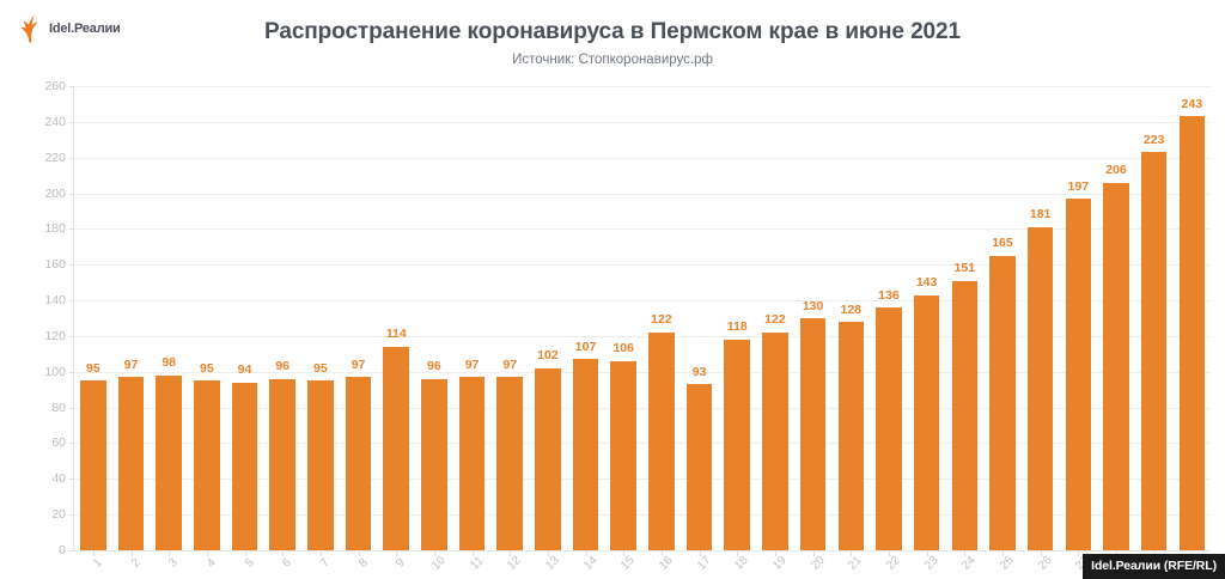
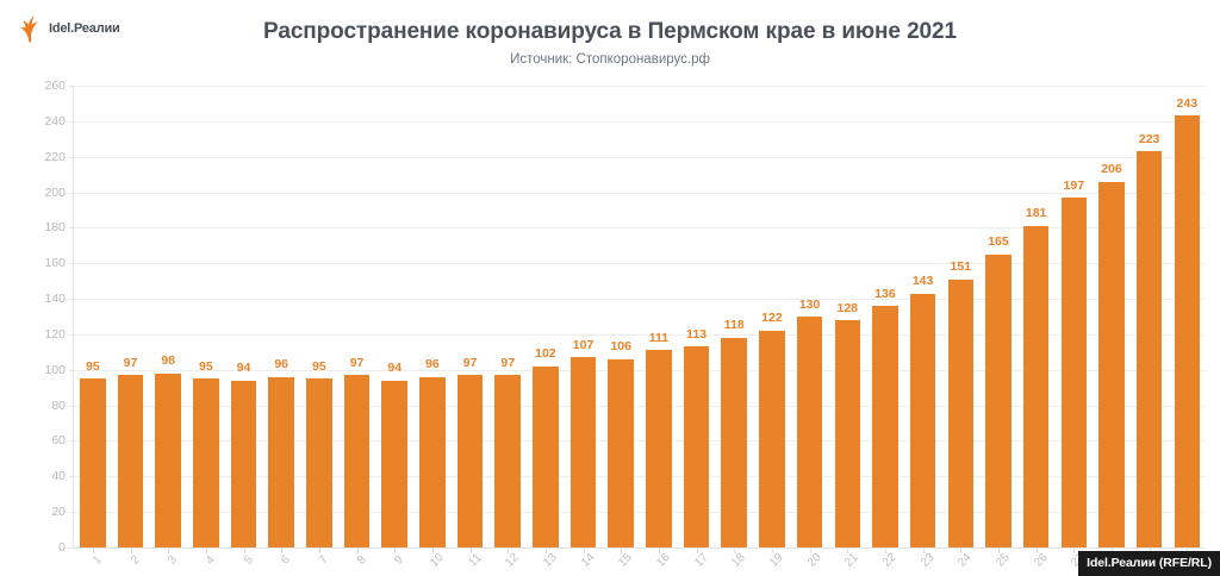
9: 114 -> 94
16: 122 -> 111
17: 93 -> 113
